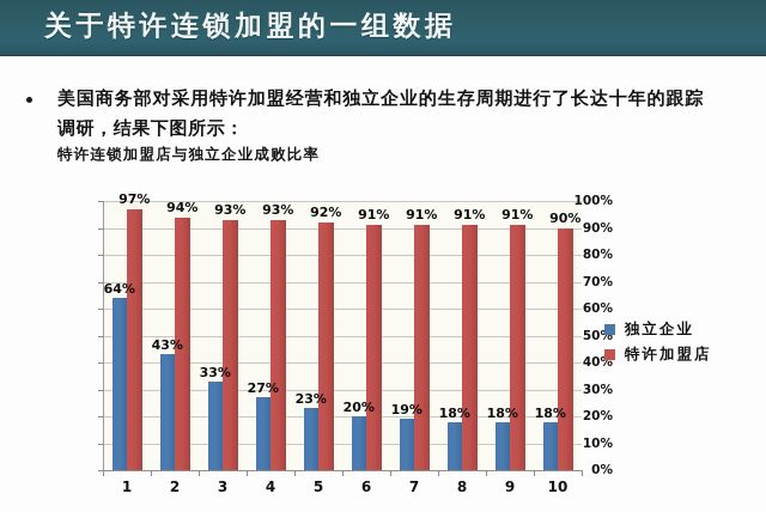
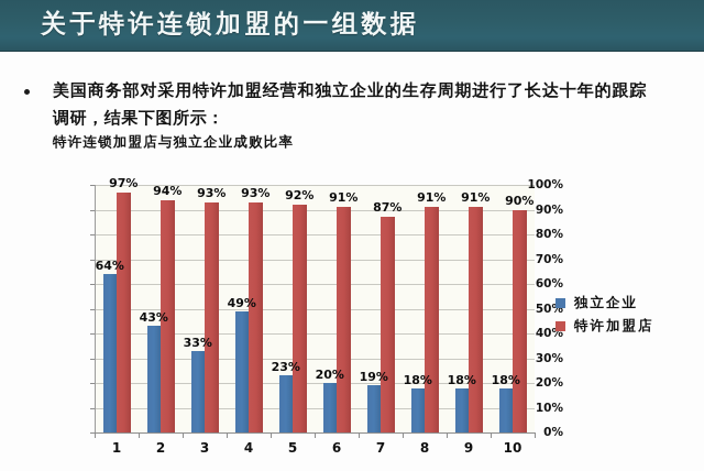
独立企业/4: 27% -> 49%
特许加盟店/7: 91% -> 87%
